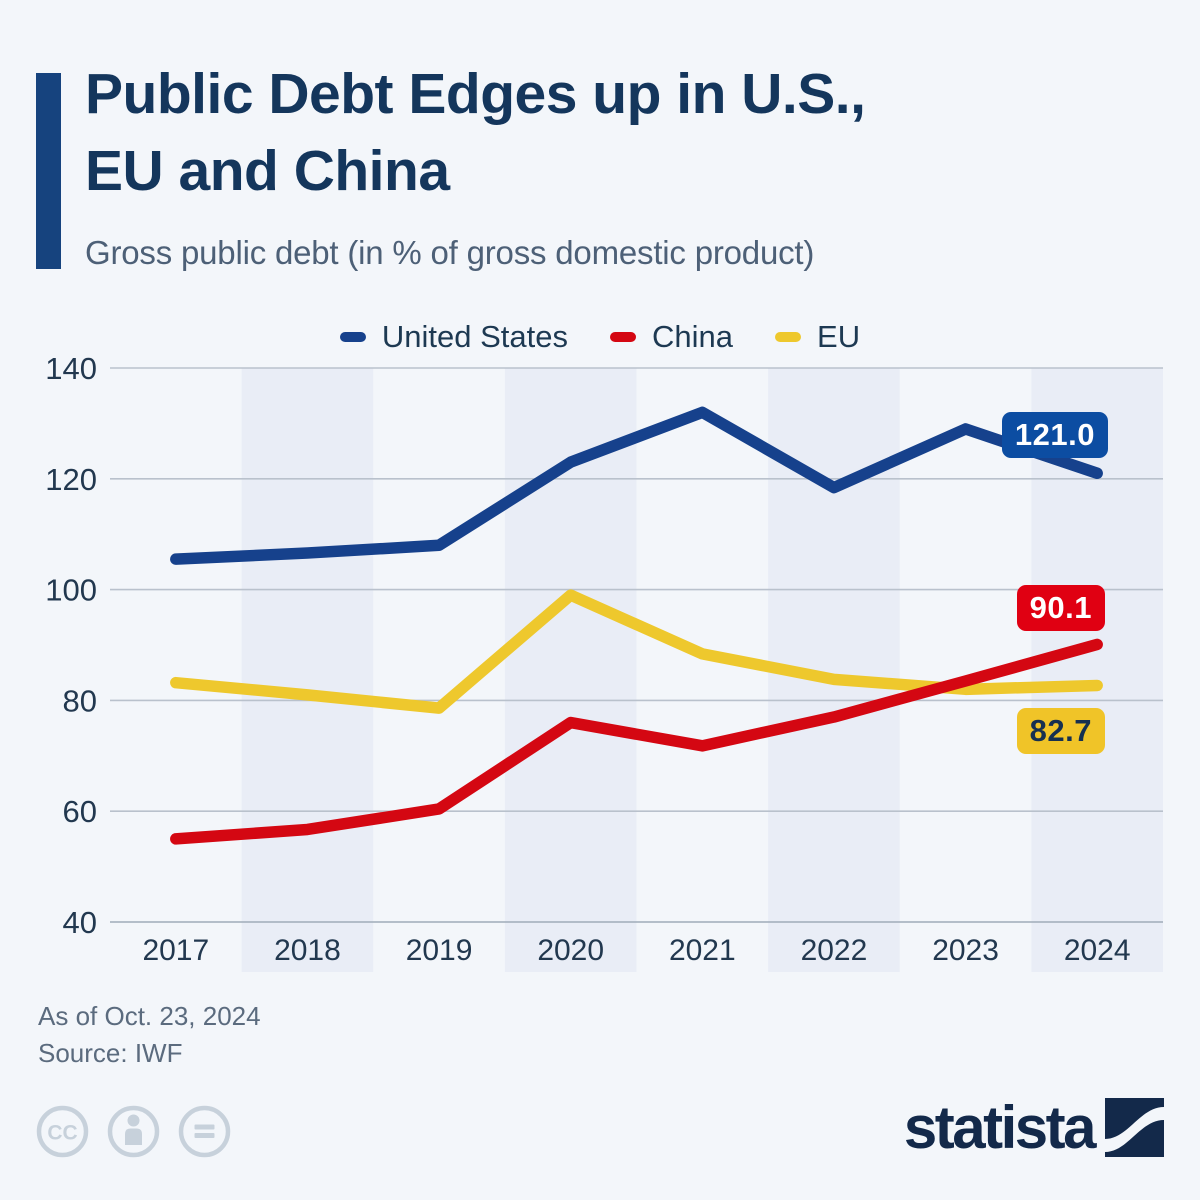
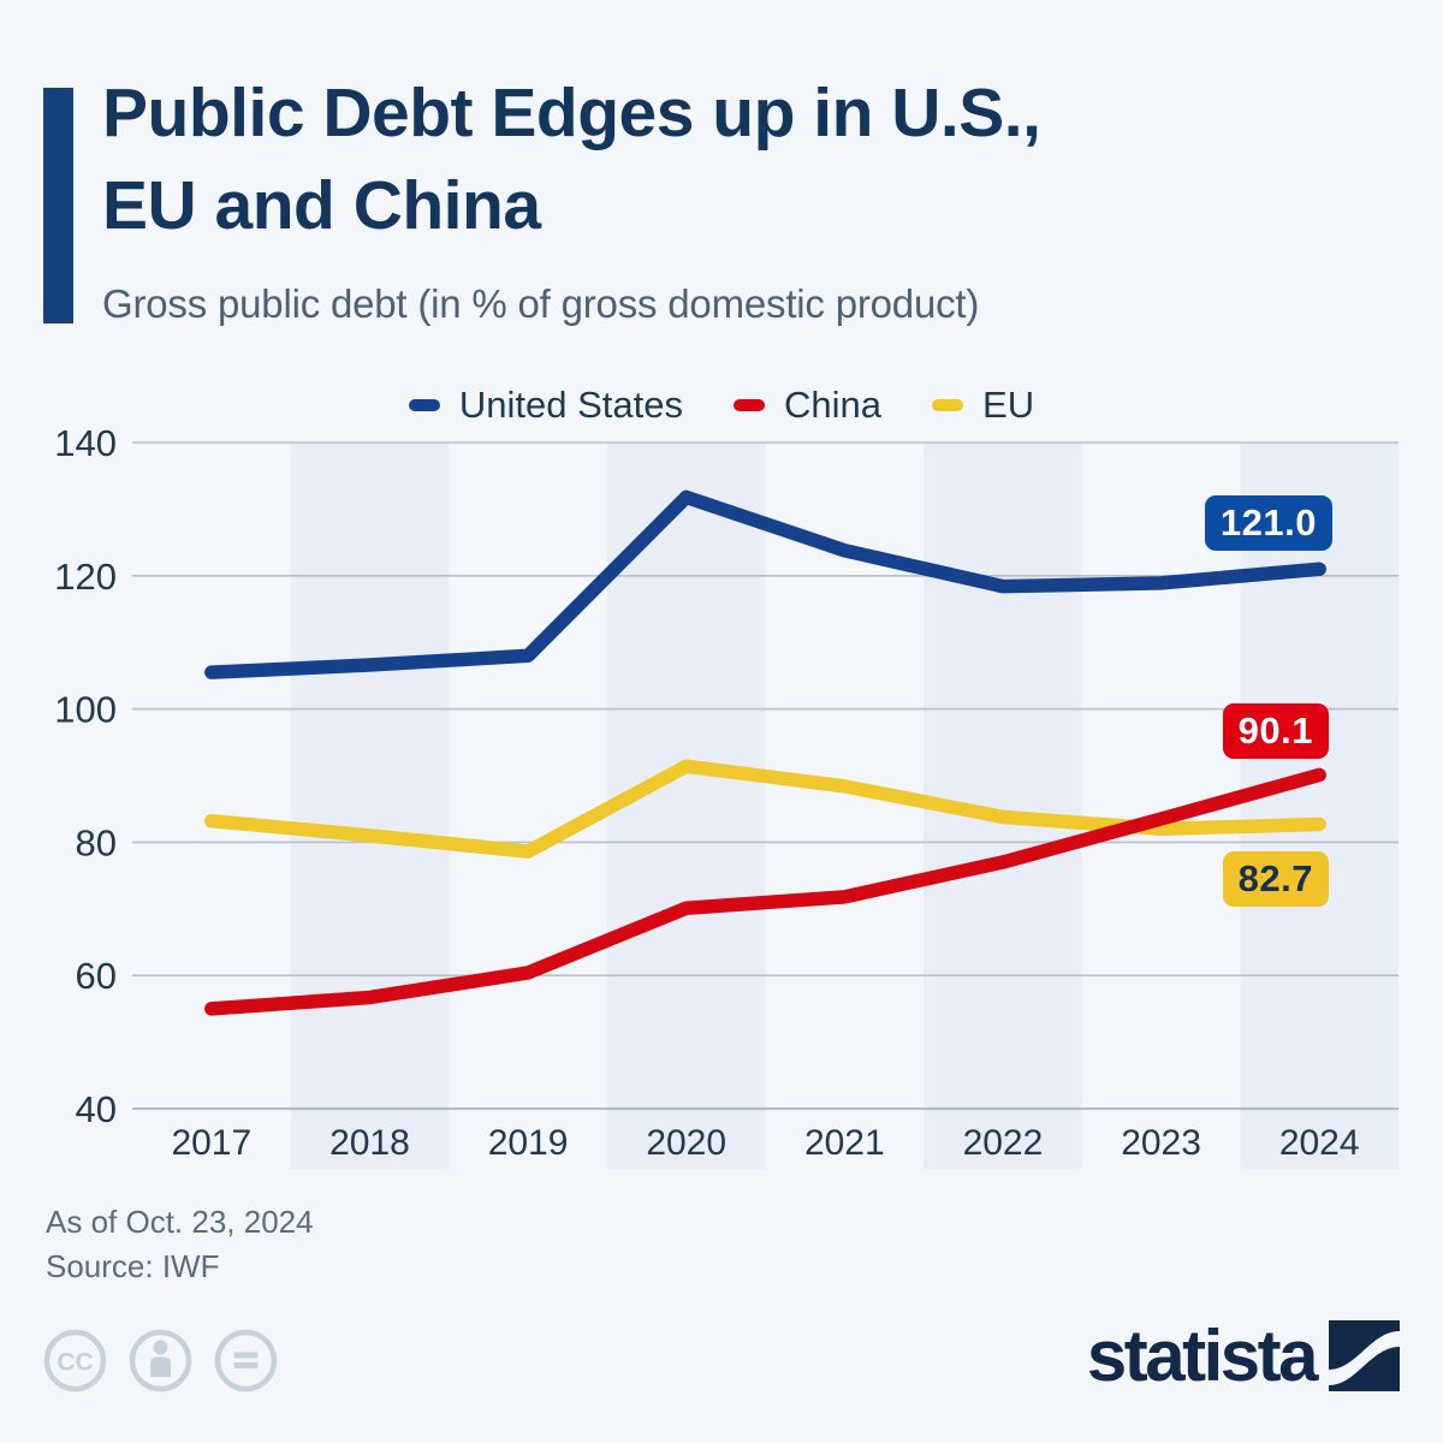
United States/2020: 123 -> 132
China/2020: 76 -> 70
EU/2020: 99 -> 91
United States/2021: 132 -> 124
United States/2023: 129 -> 119
